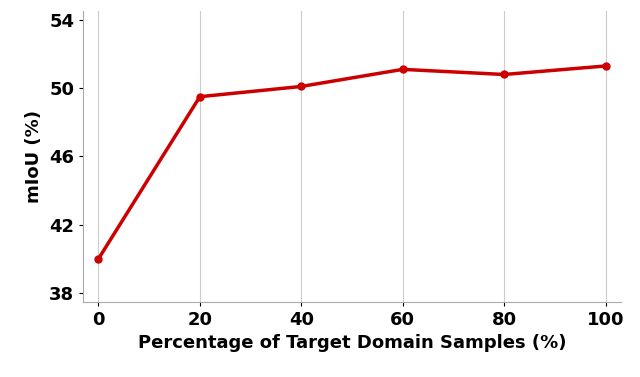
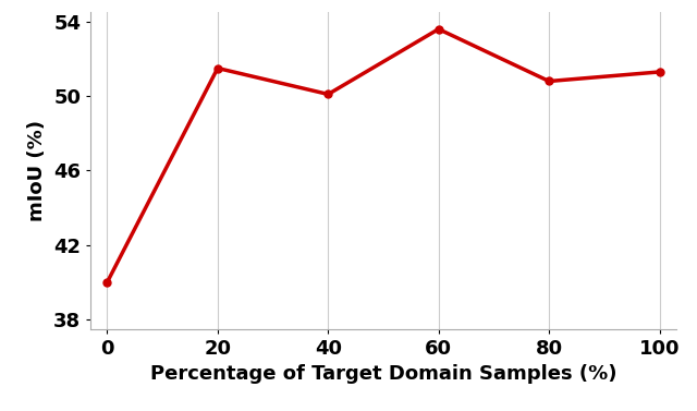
20: 49.5 -> 51.5
60: 51.1 -> 53.6
